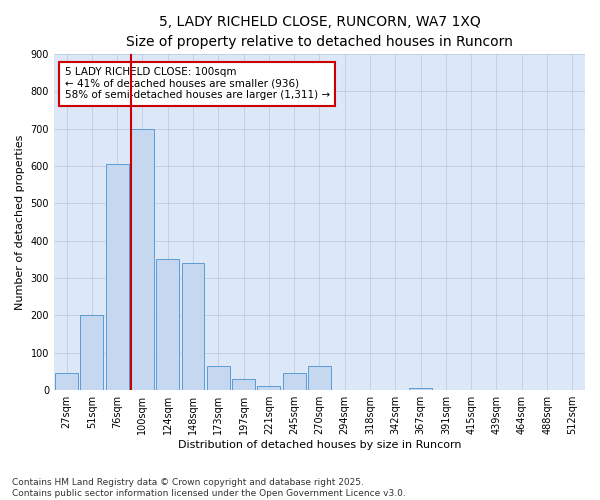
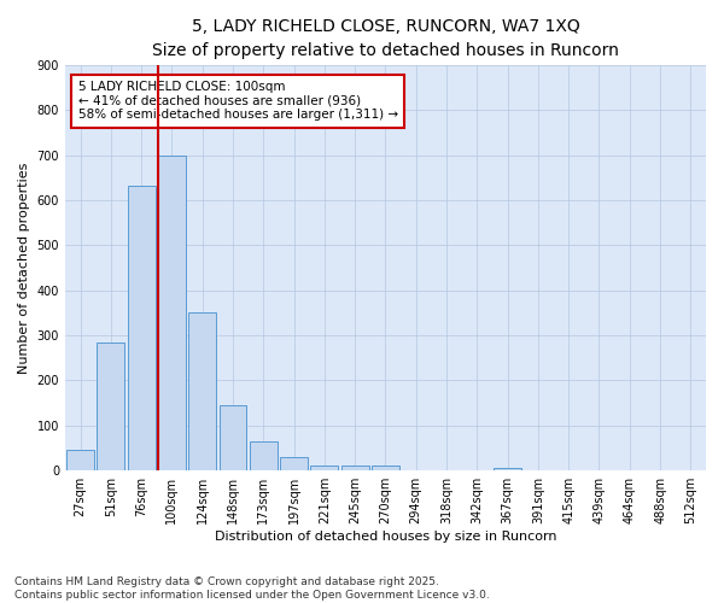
51sqm: 200 -> 285
76sqm: 605 -> 632
148sqm: 340 -> 145
245sqm: 45 -> 10
270sqm: 65 -> 10
